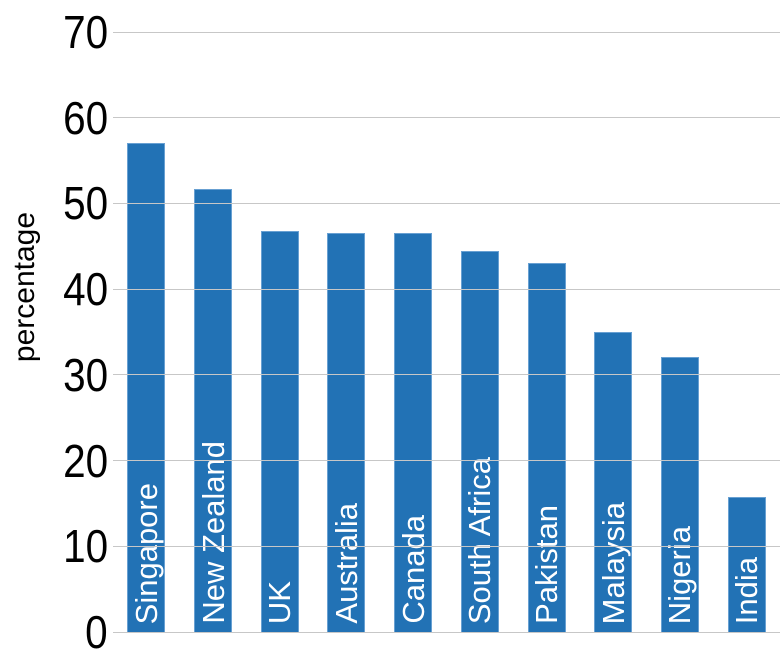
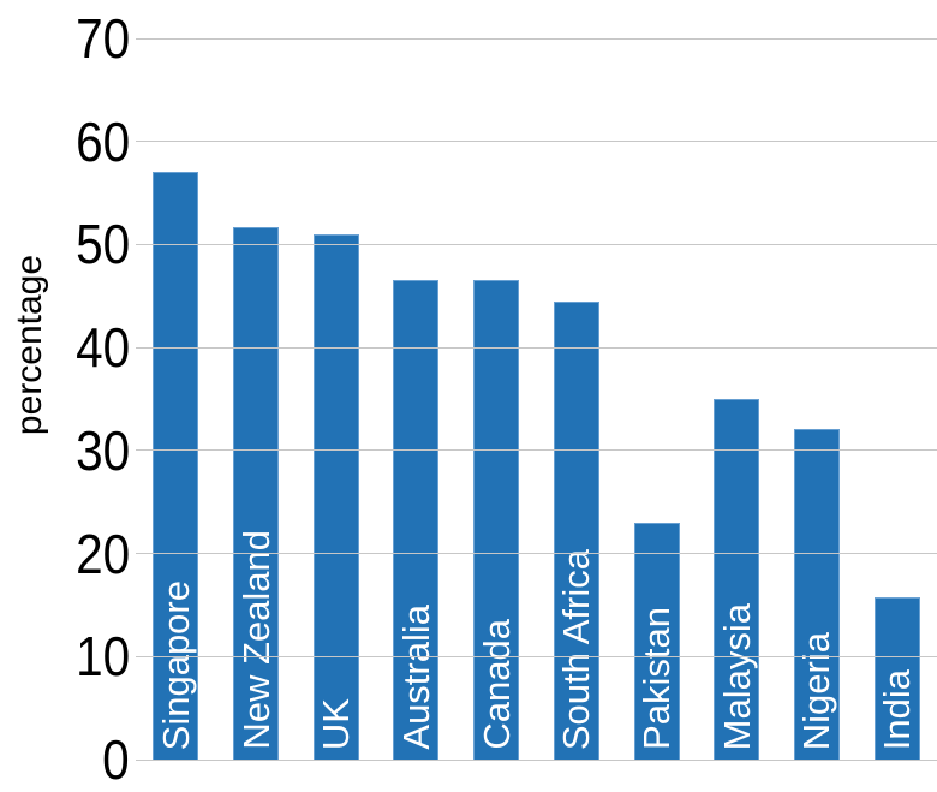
UK: 47 -> 51
Pakistan: 43 -> 23
